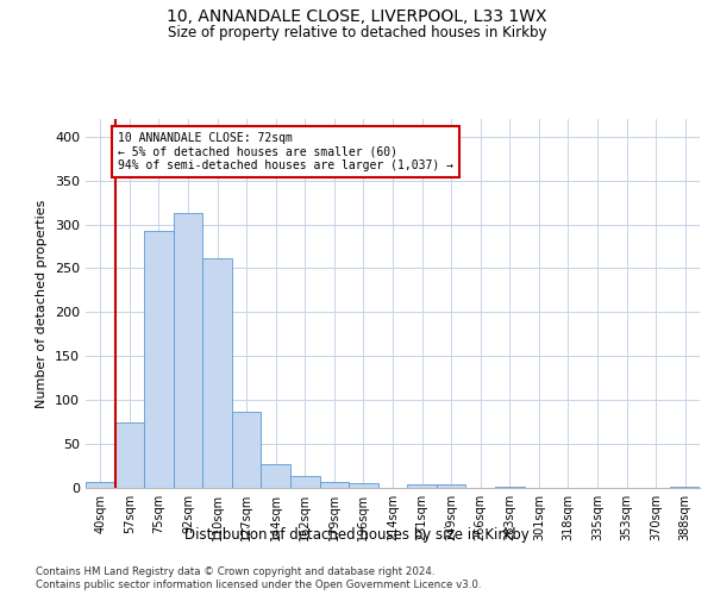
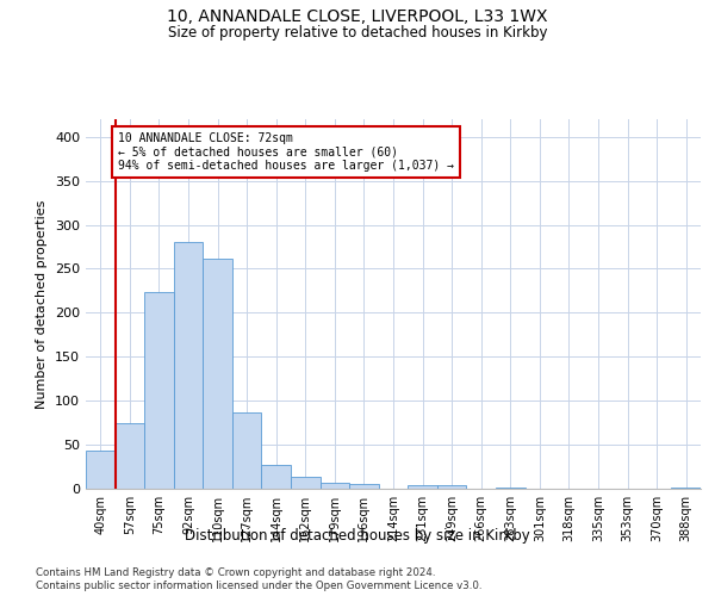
40sqm: 7 -> 44
75sqm: 292 -> 224
92sqm: 313 -> 280
